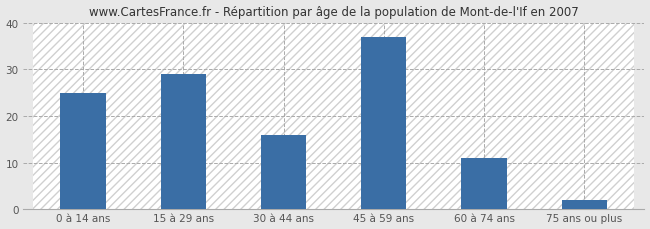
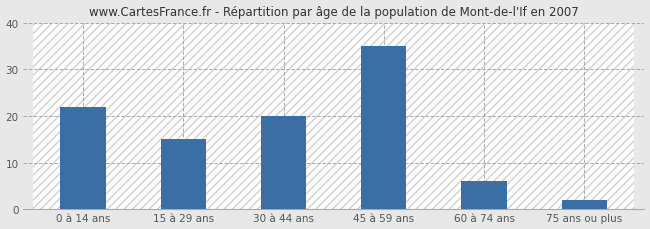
0 à 14 ans: 25 -> 22
15 à 29 ans: 29 -> 15
30 à 44 ans: 16 -> 20
45 à 59 ans: 37 -> 35
60 à 74 ans: 11 -> 6
